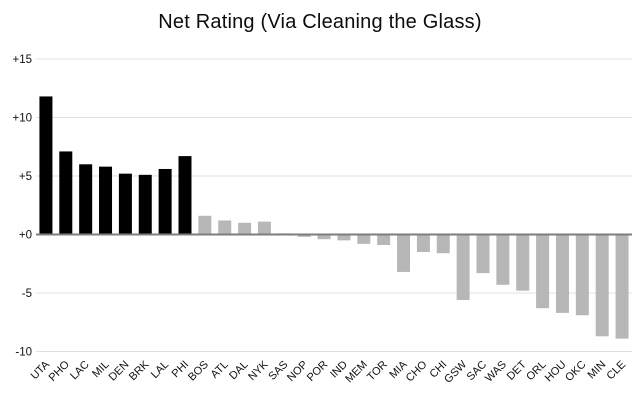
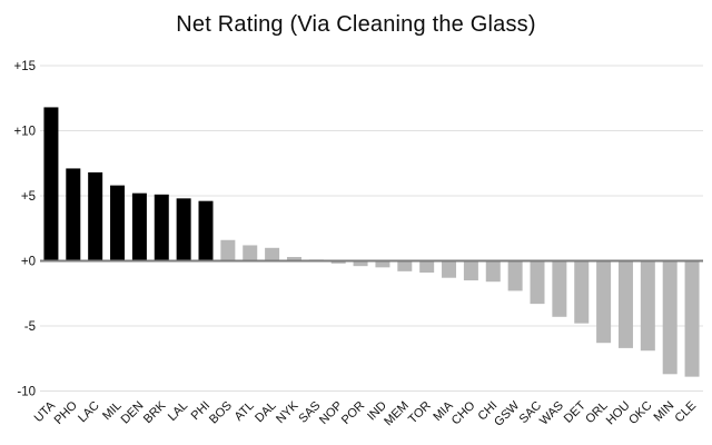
LAC: 6.0 -> 6.8
LAL: 5.6 -> 4.8
PHI: 6.7 -> 4.6
NYK: 1.1 -> 0.3
MIA: -3.2 -> -1.3
GSW: -5.6 -> -2.3
